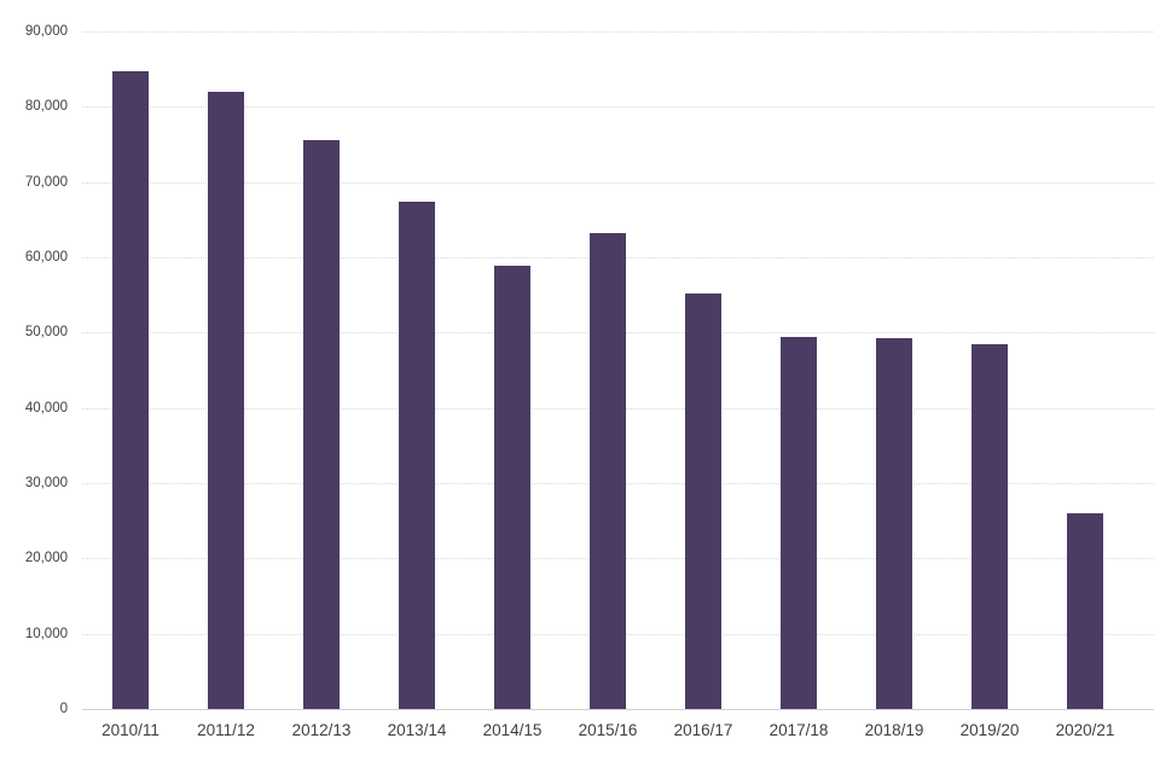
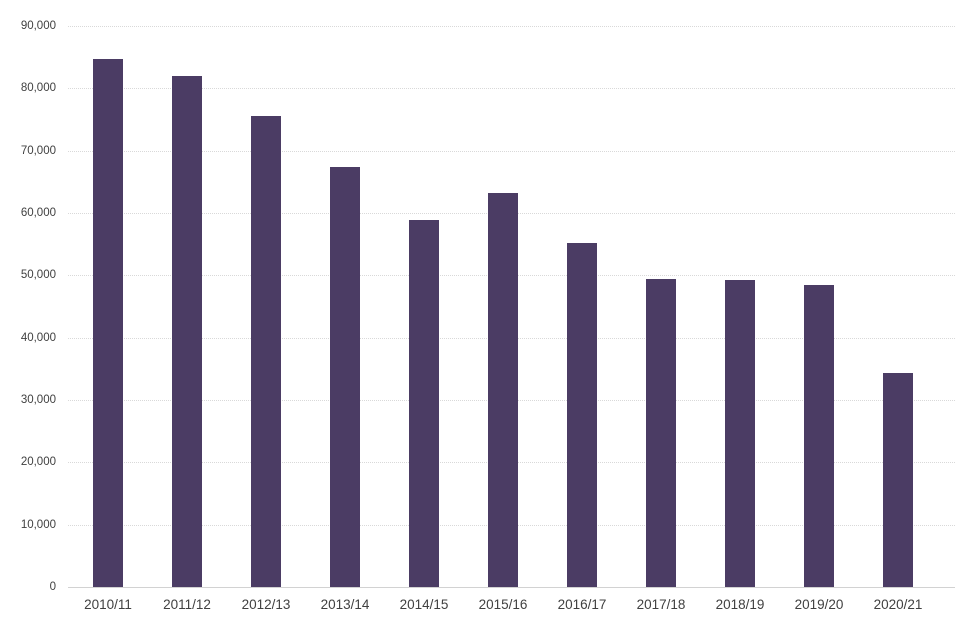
2020/21: 26000 -> 34000
